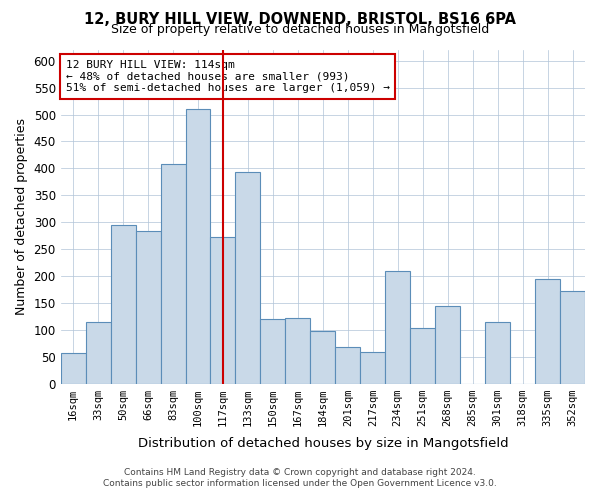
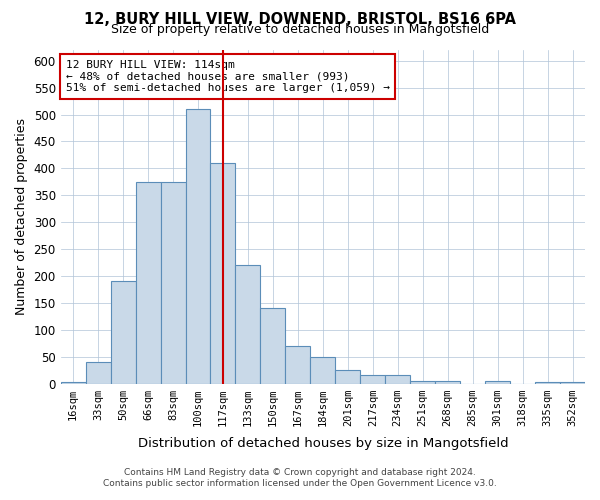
16sqm: 56 -> 2
33sqm: 114 -> 40
50sqm: 294 -> 190
66sqm: 284 -> 375
83sqm: 408 -> 375
117sqm: 272 -> 410
133sqm: 394 -> 220
150sqm: 120 -> 140
167sqm: 122 -> 70
184sqm: 98 -> 50
201sqm: 68 -> 25
217sqm: 58 -> 15
234sqm: 210 -> 15
251sqm: 104 -> 5
268sqm: 144 -> 5
301sqm: 114 -> 5
335sqm: 194 -> 2
352sqm: 172 -> 2
